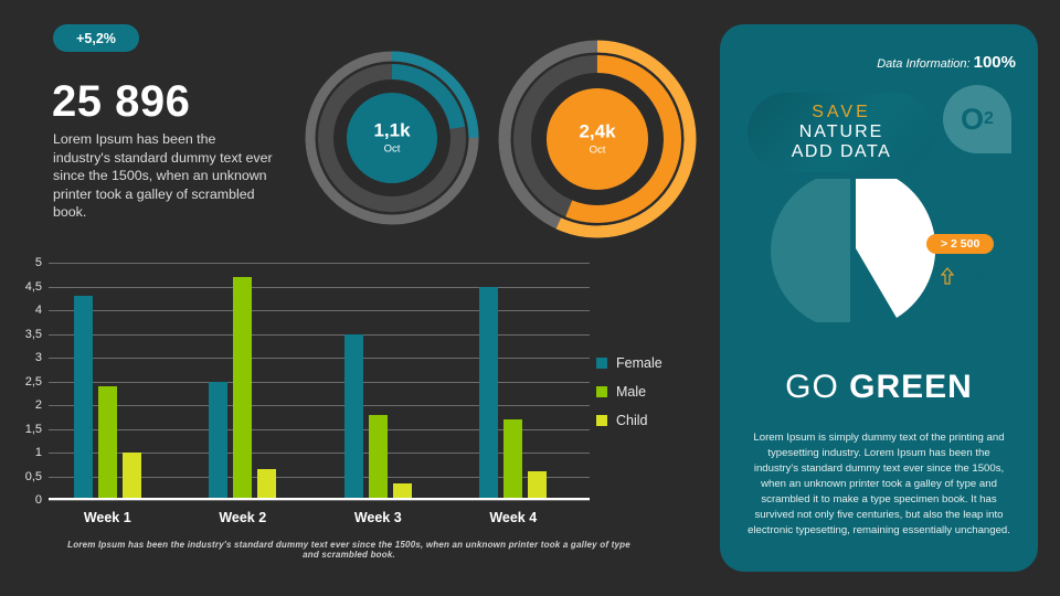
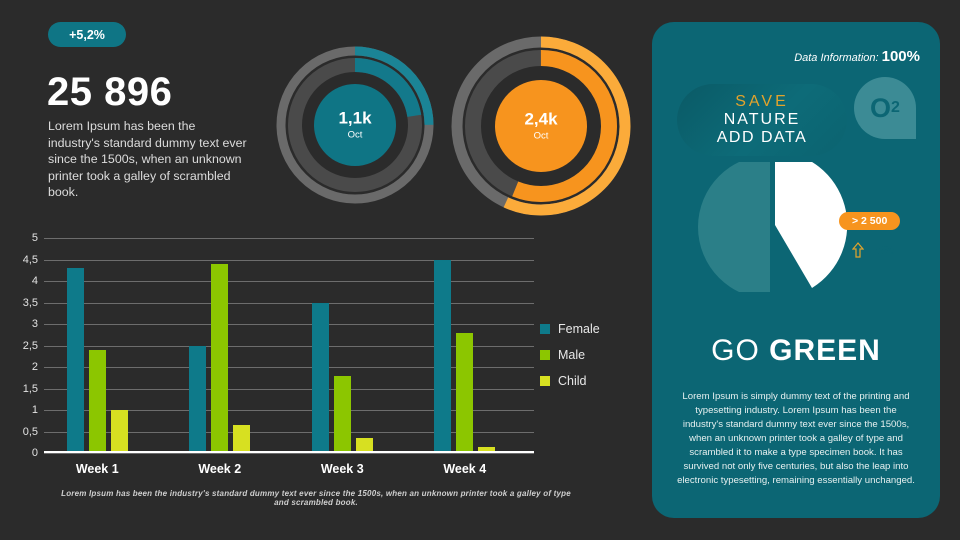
Male/Week 2: 4.7 -> 4.4
Male/Week 4: 1.7 -> 2.8
Child/Week 4: 0.6 -> 0.1
